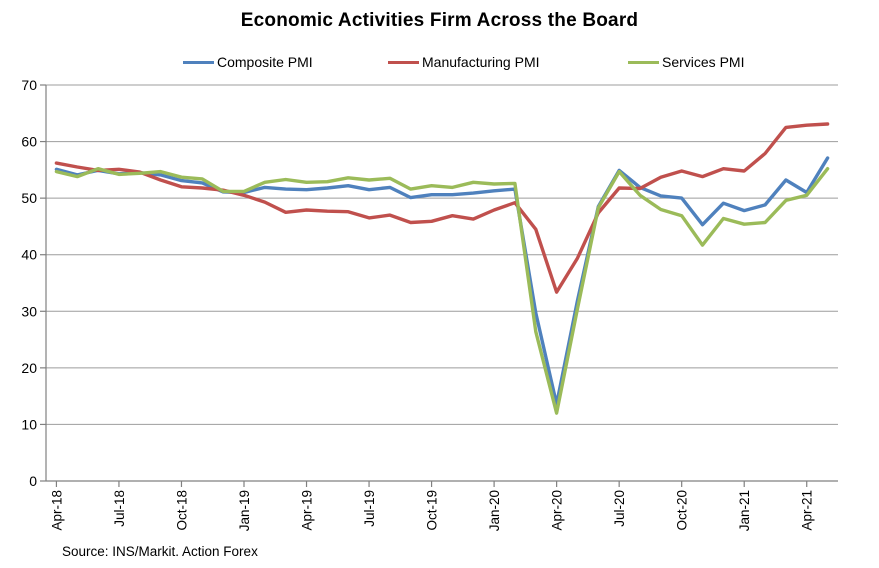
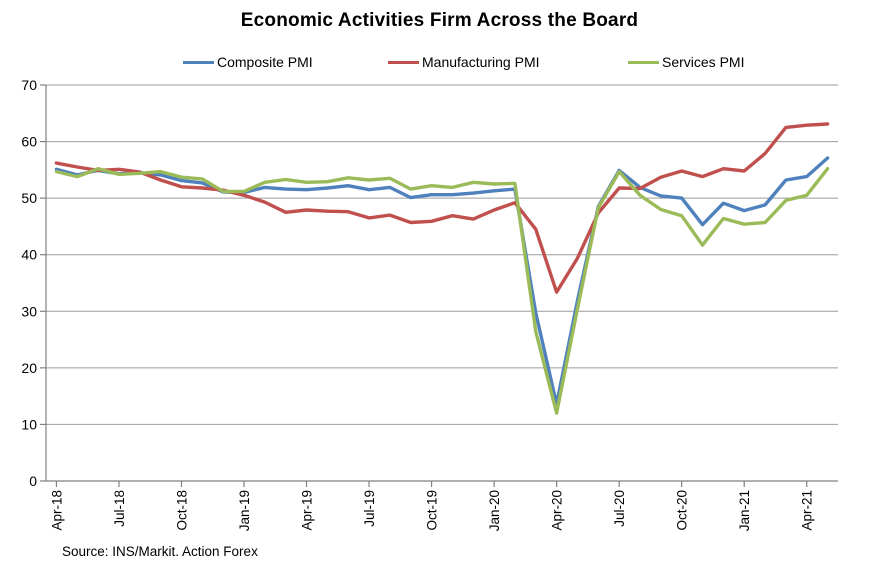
Composite PMI/Apr-21: 51 -> 54
